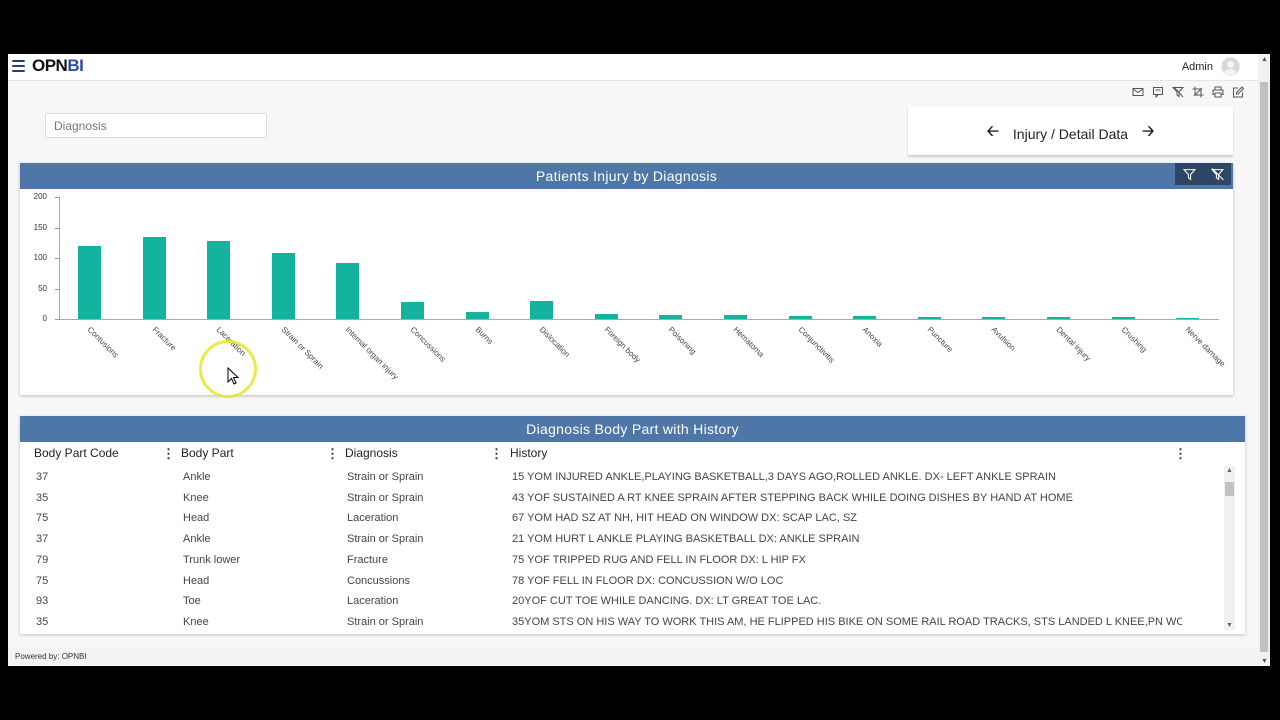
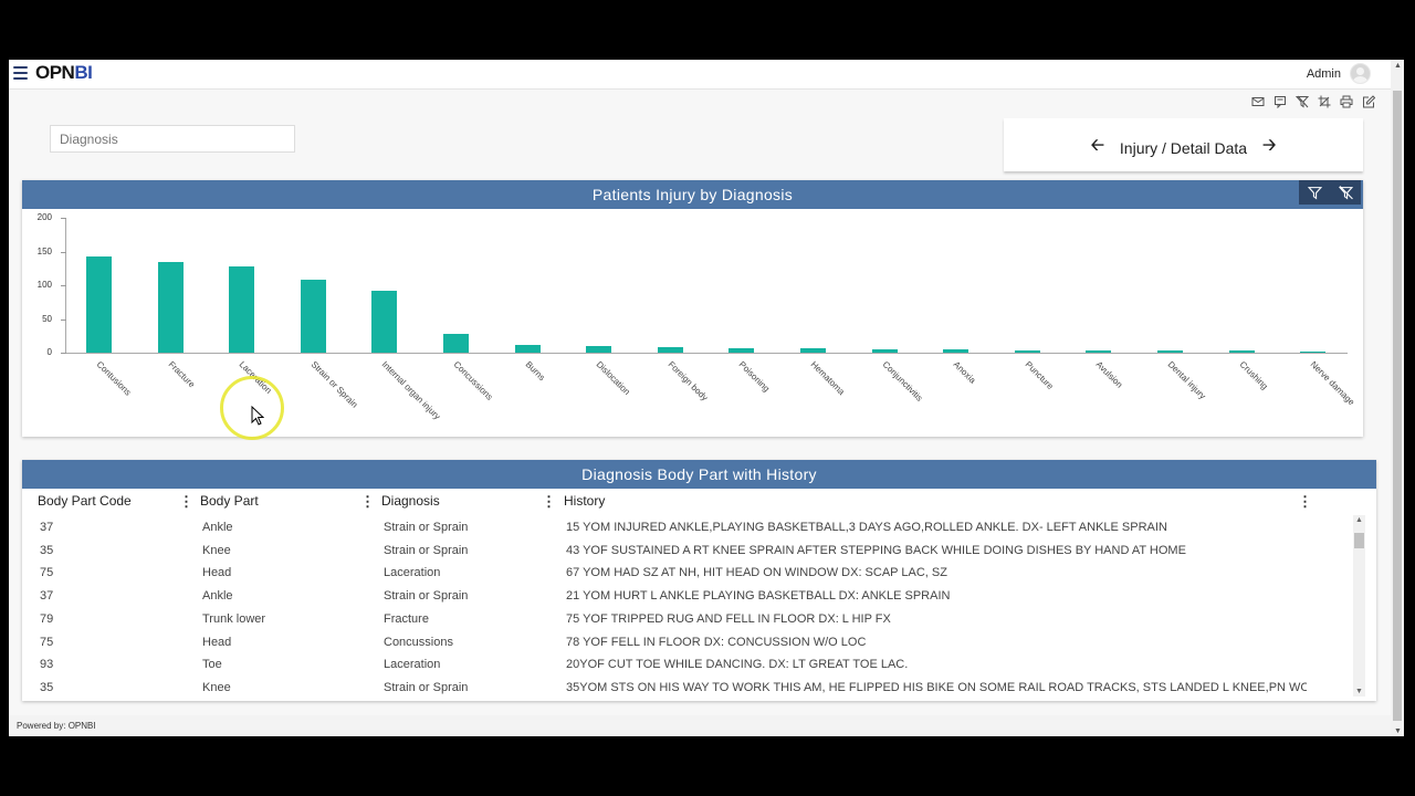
Contusions: 120 -> 140
Dislocation: 30 -> 10
